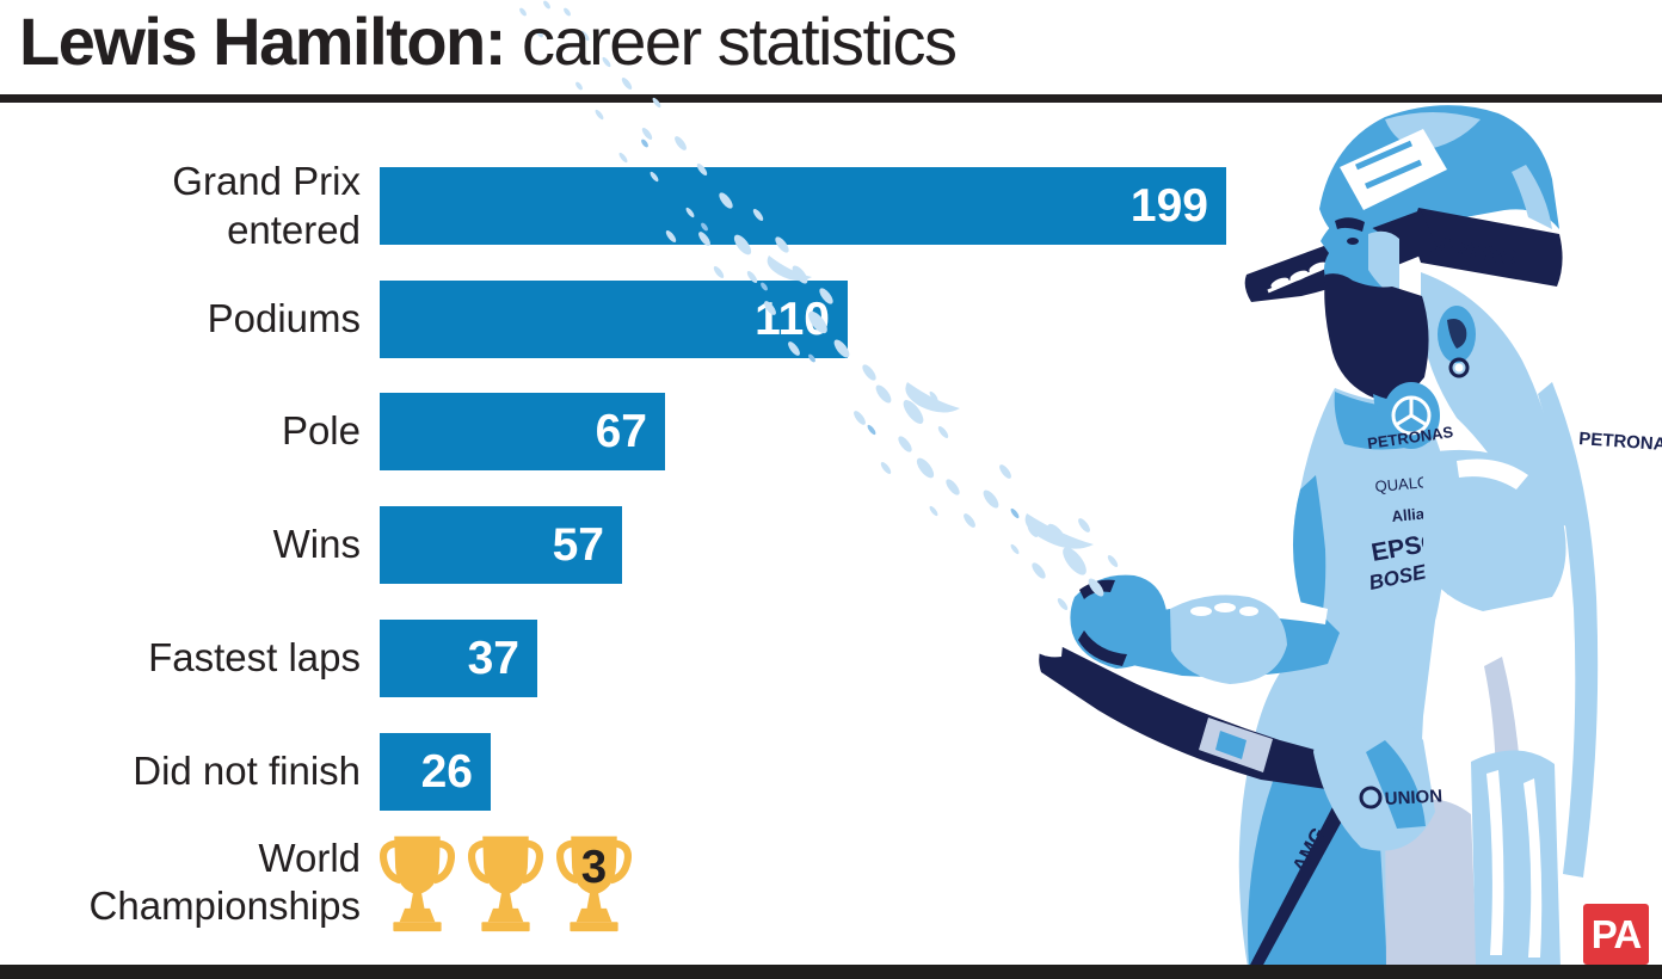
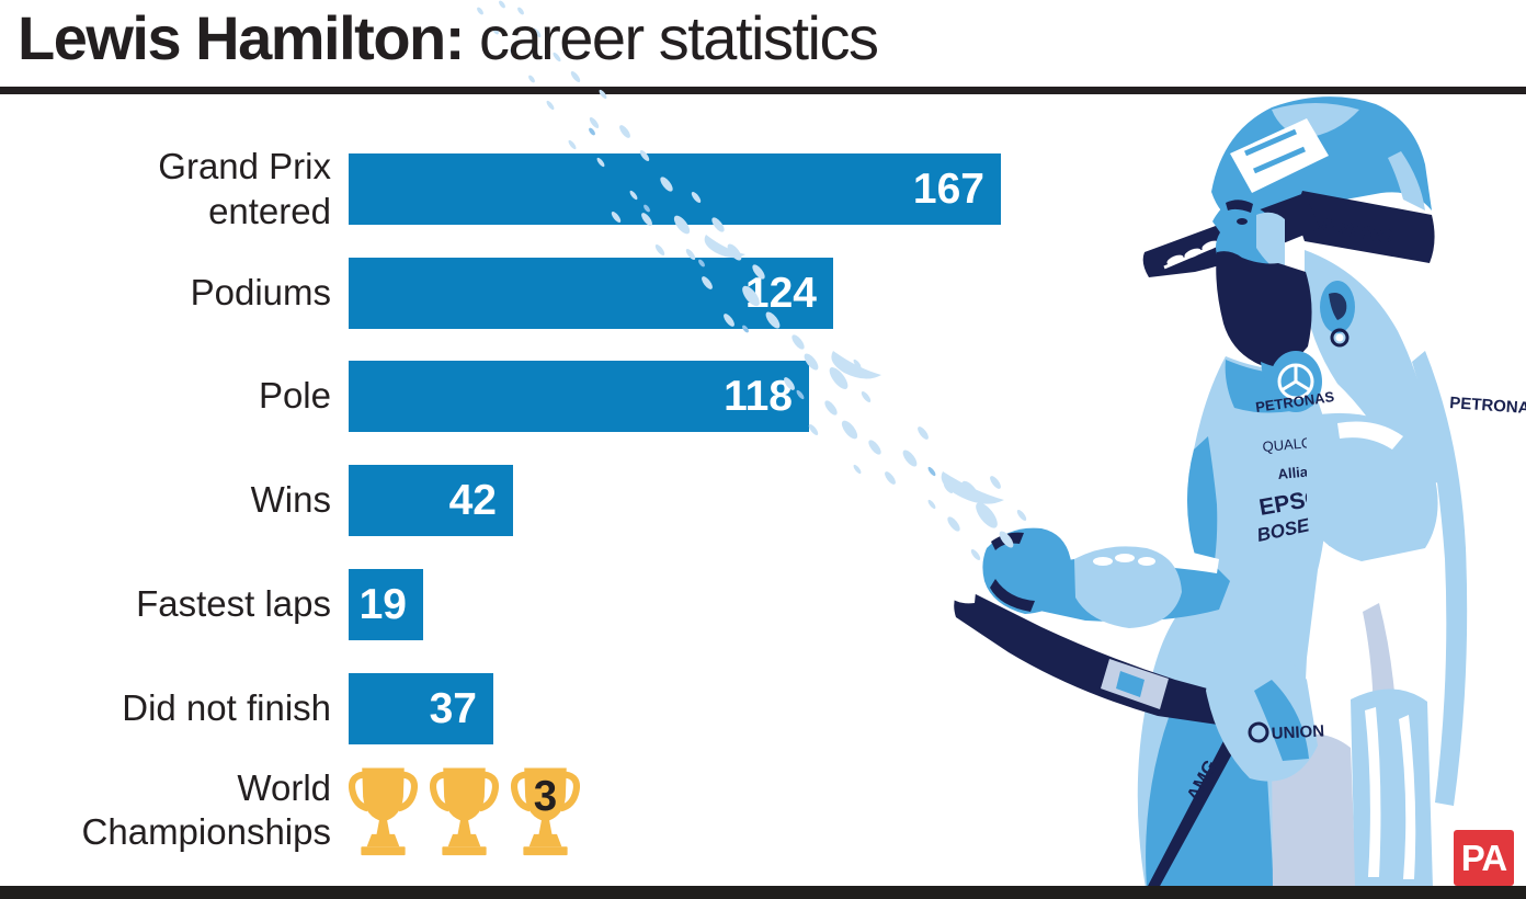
Grand Prix entered: 199 -> 167
Podiums: 110 -> 124
Pole: 67 -> 118
Wins: 57 -> 42
Fastest laps: 37 -> 19
Did not finish: 26 -> 37
